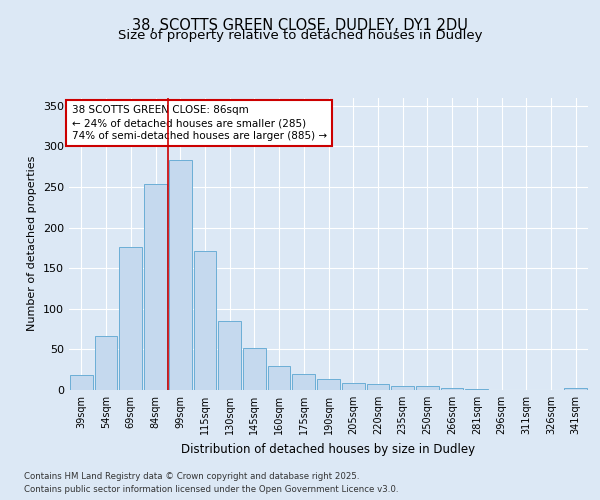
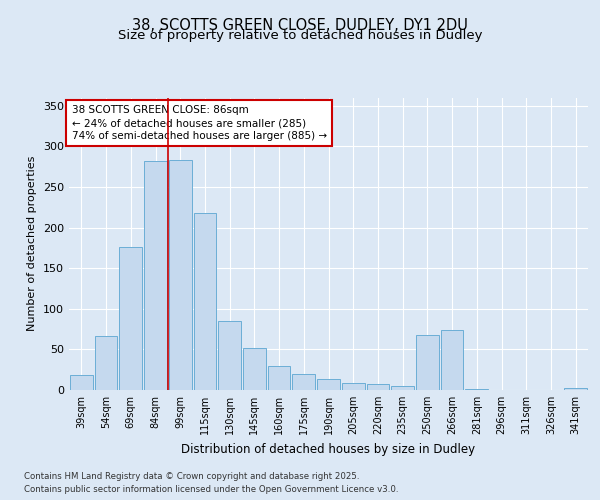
84sqm: 254 -> 282
115sqm: 171 -> 218
250sqm: 5 -> 68
266sqm: 2 -> 74
